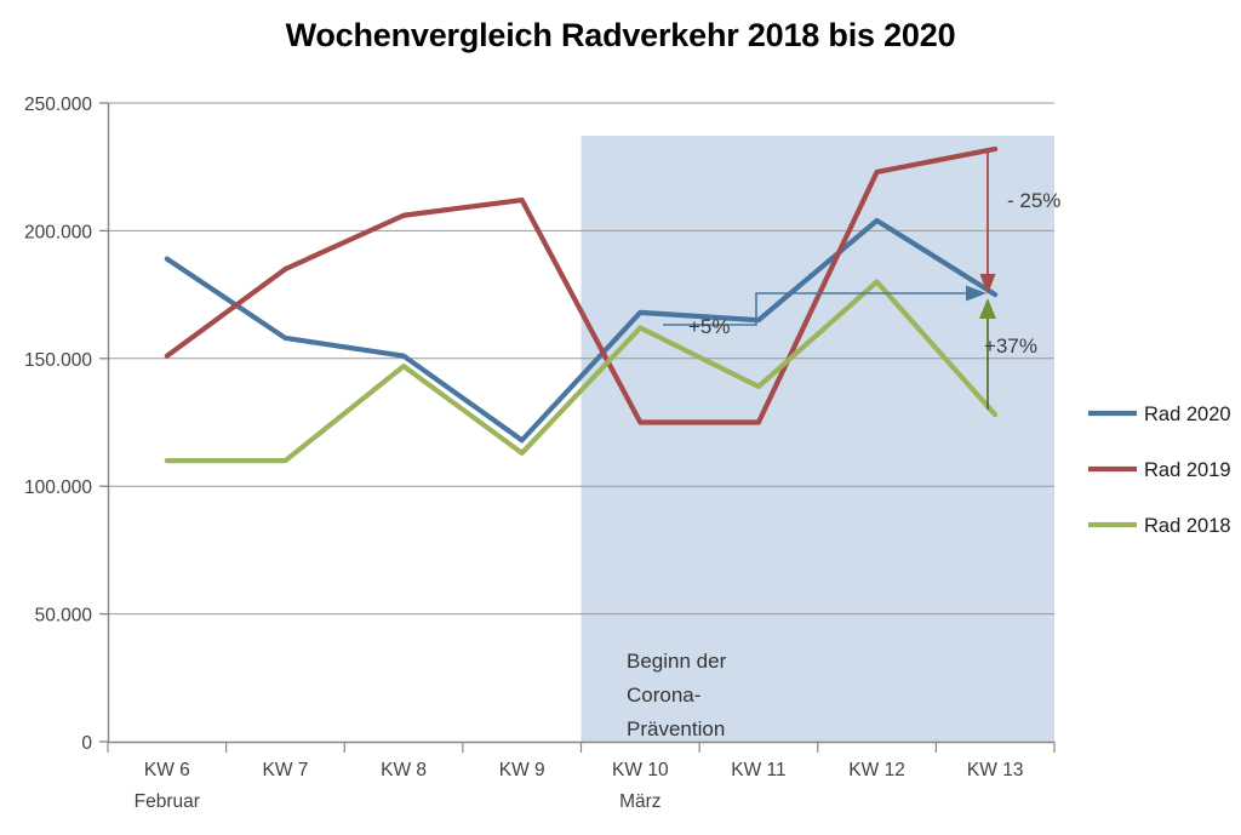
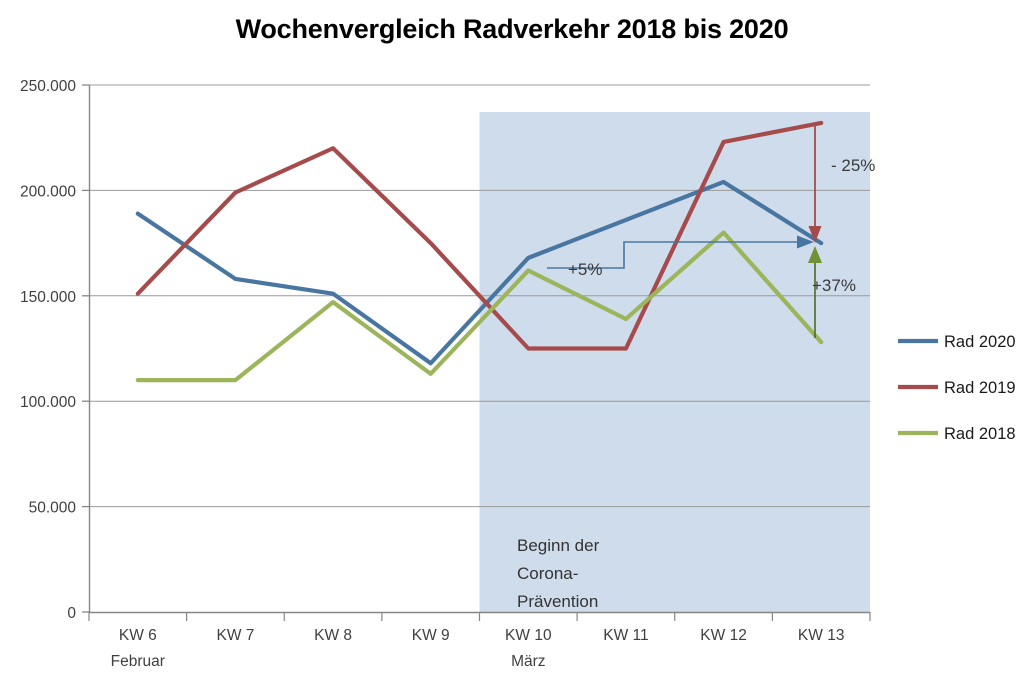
Rad 2019/KW 7: 185000 -> 199000
Rad 2019/KW 8: 206000 -> 220000
Rad 2019/KW 9: 212000 -> 175000
Rad 2020/KW 11: 165000 -> 186000
